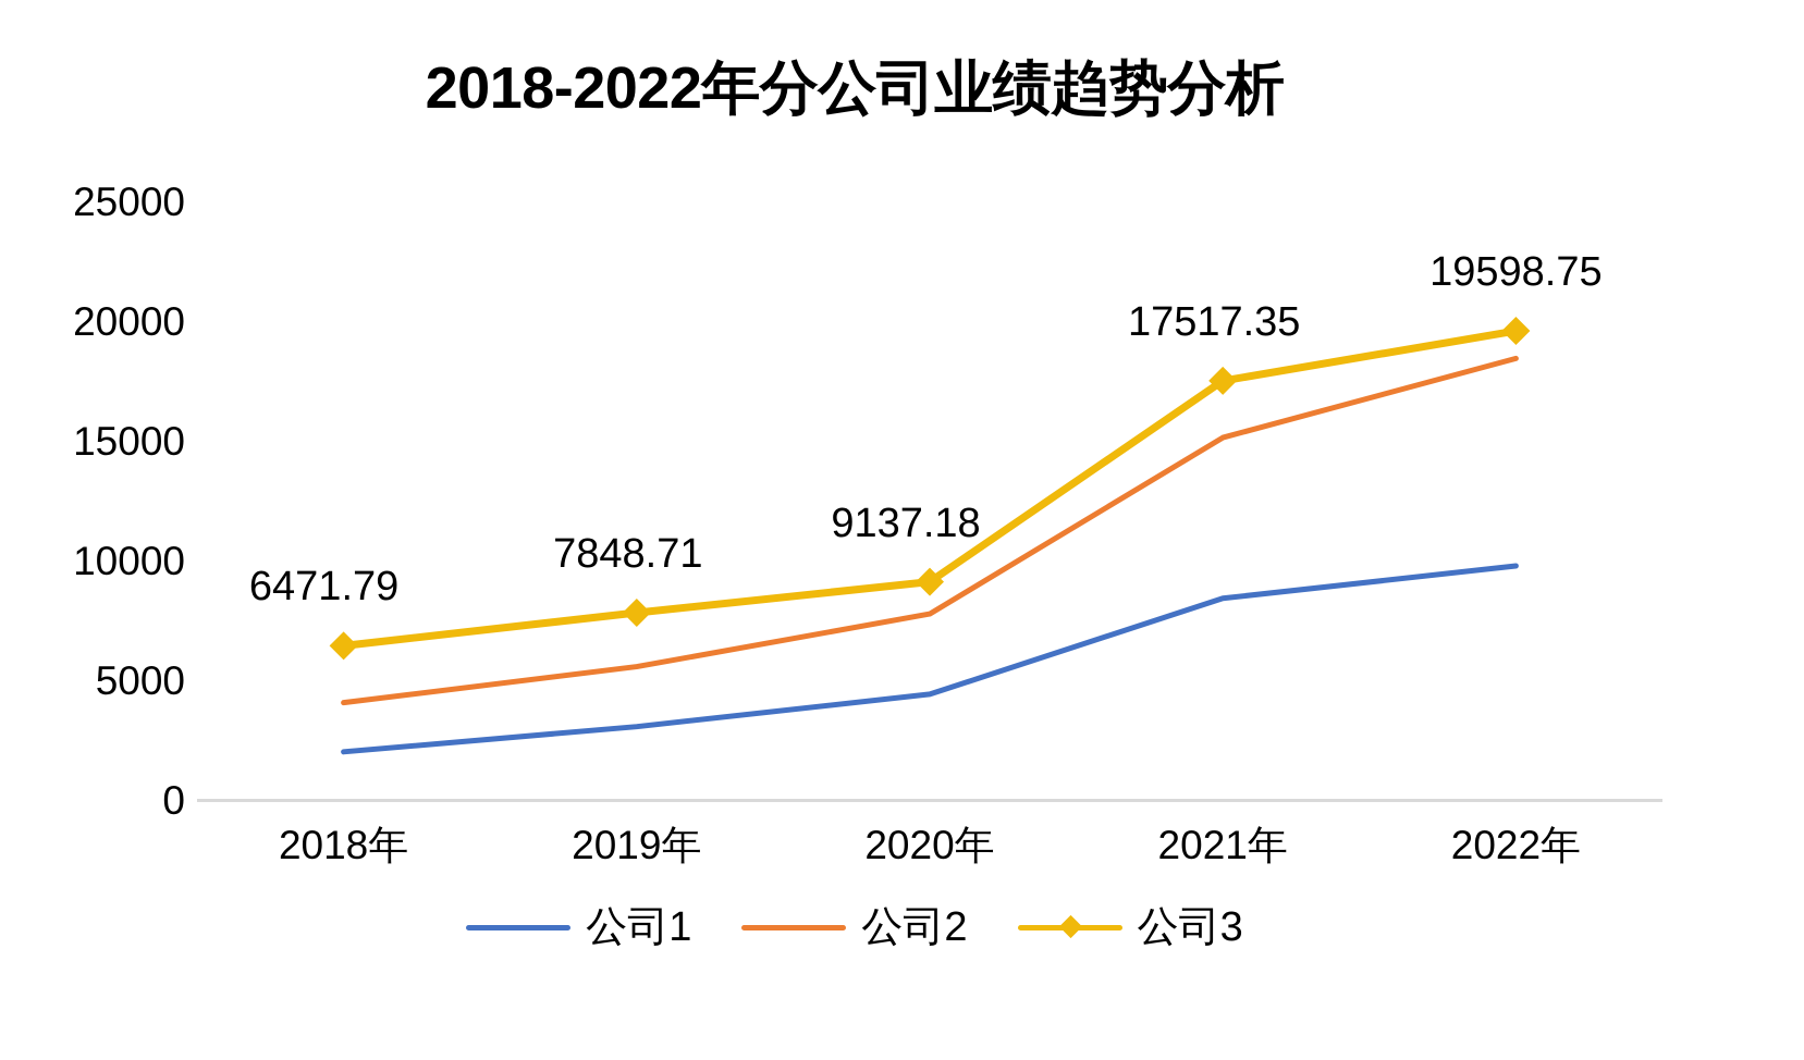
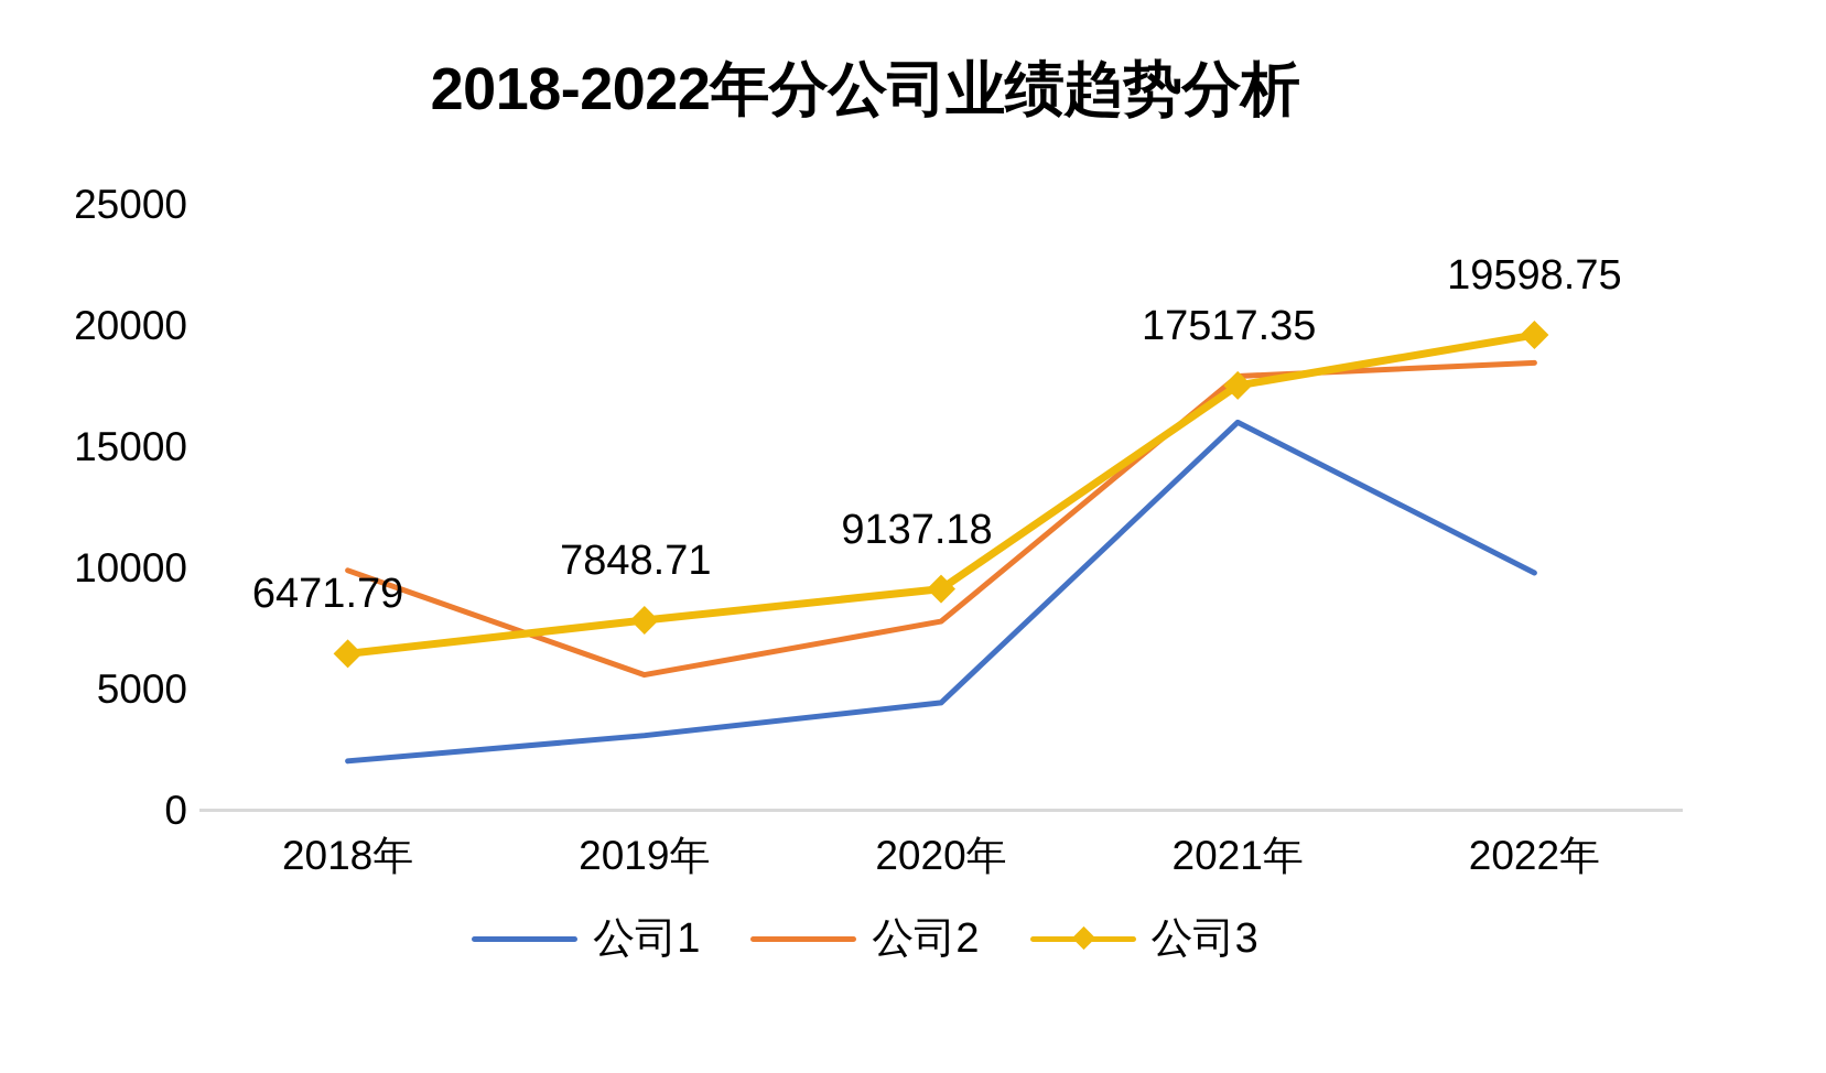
公司2/2018年: 4100 -> 9900
公司1/2021年: 8400 -> 16000
公司2/2021年: 15200 -> 17900
